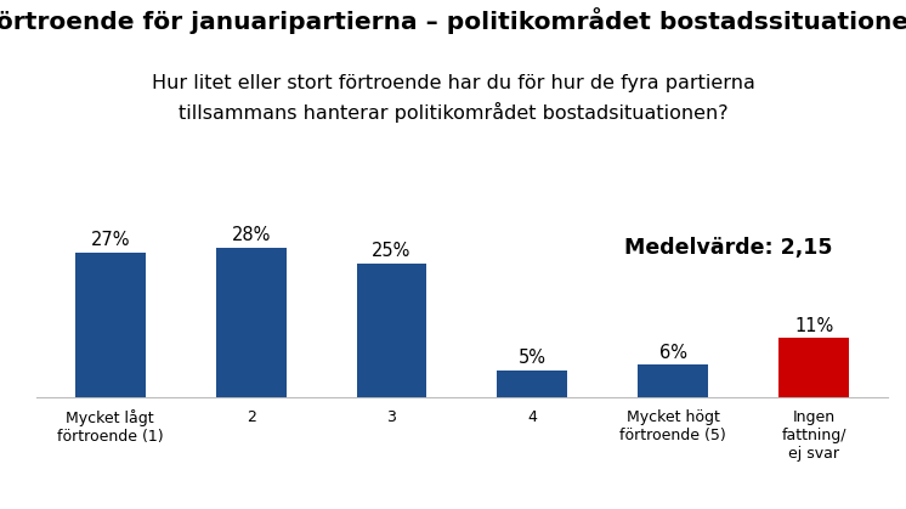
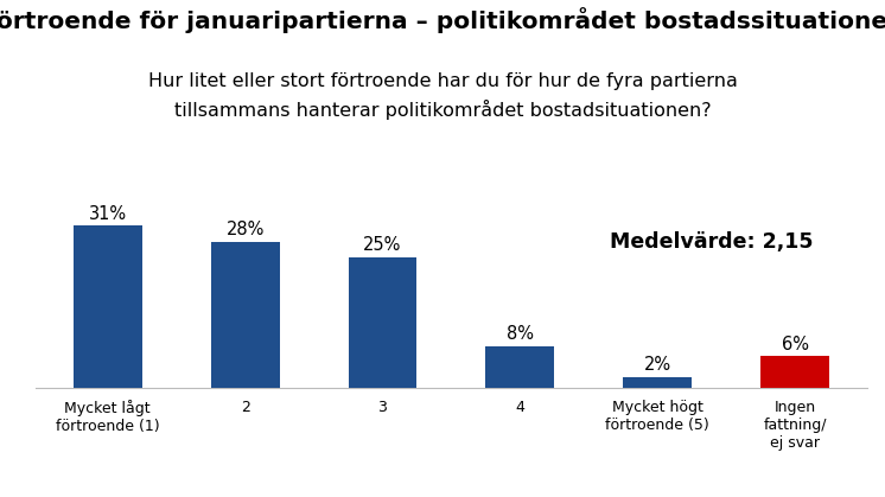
Mycket lågt förtroende (1): 27% -> 31%
4: 5% -> 8%
Mycket högt förtroende (5): 6% -> 2%
Ingen fattning/ ej svar: 11% -> 6%
